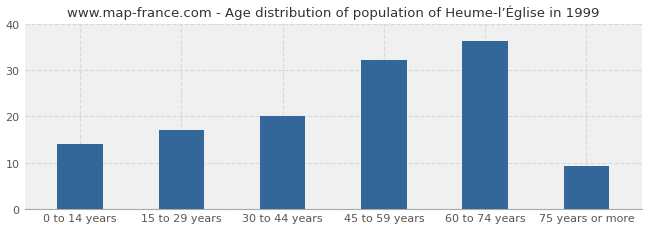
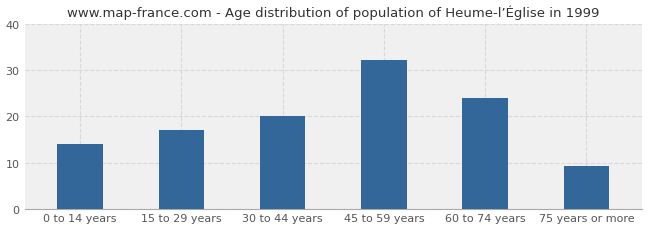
60 to 74 years: 36.5 -> 24.0
